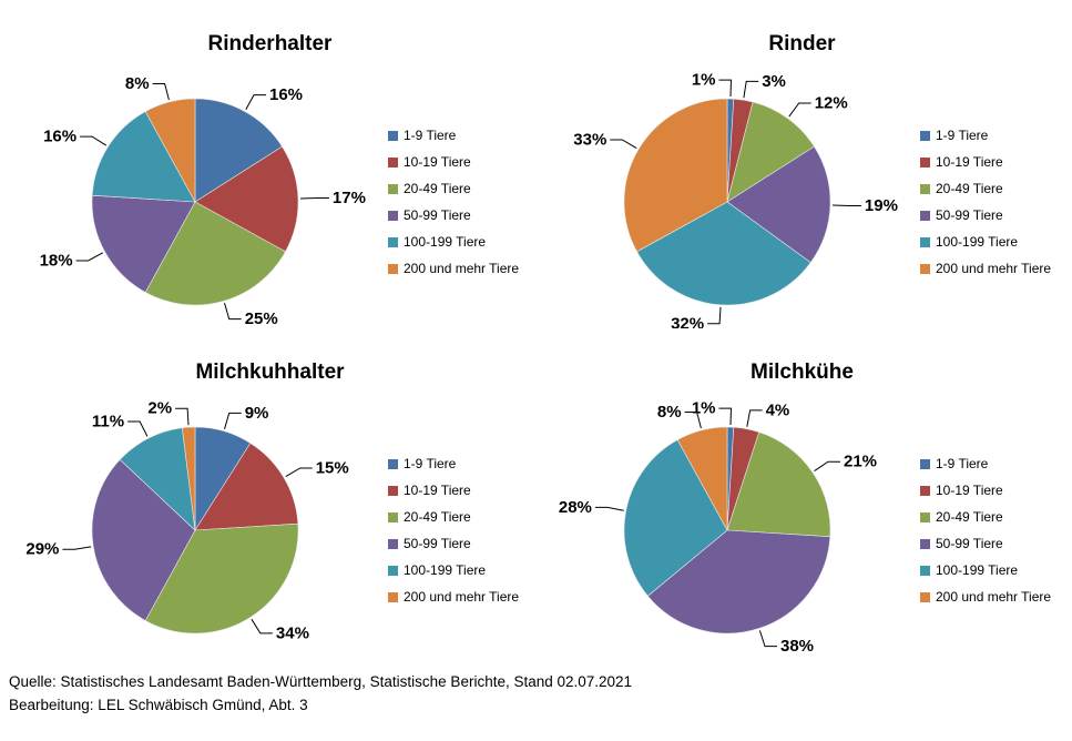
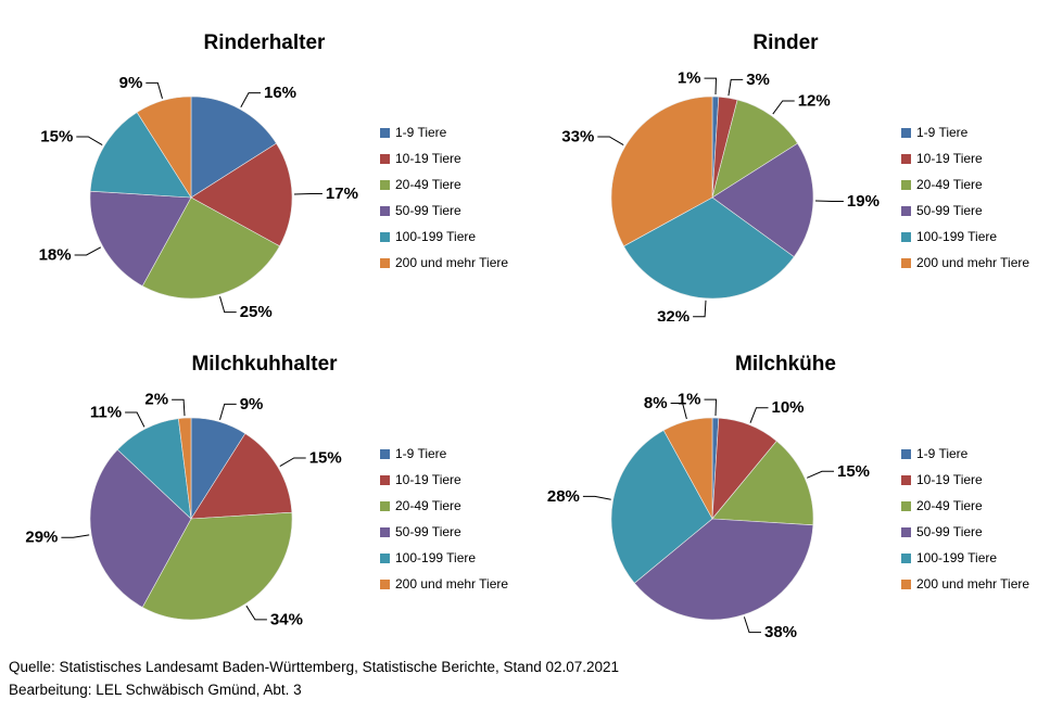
Rinderhalter/100-199 Tiere: 16% -> 15%
Rinderhalter/200 und mehr Tiere: 8% -> 9%
Milchkühe/10-19 Tiere: 4% -> 10%
Milchkühe/20-49 Tiere: 21% -> 15%
